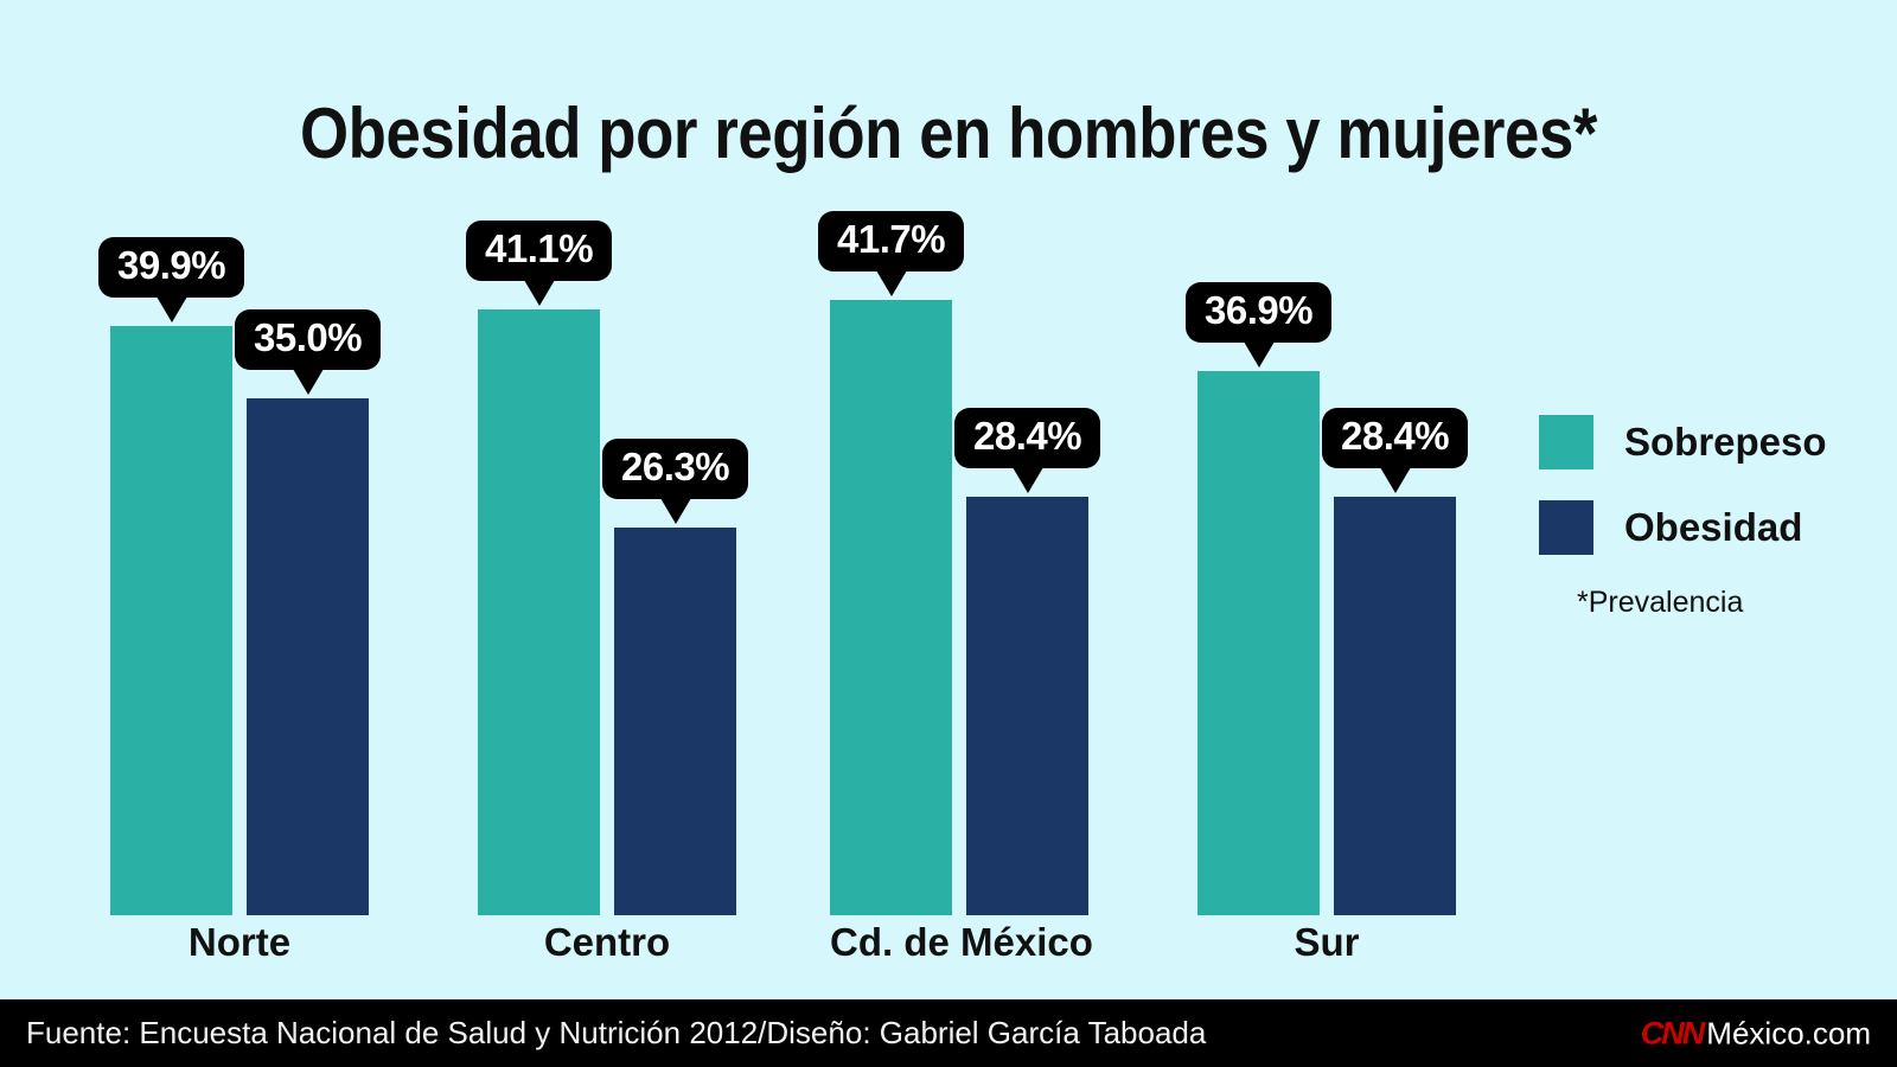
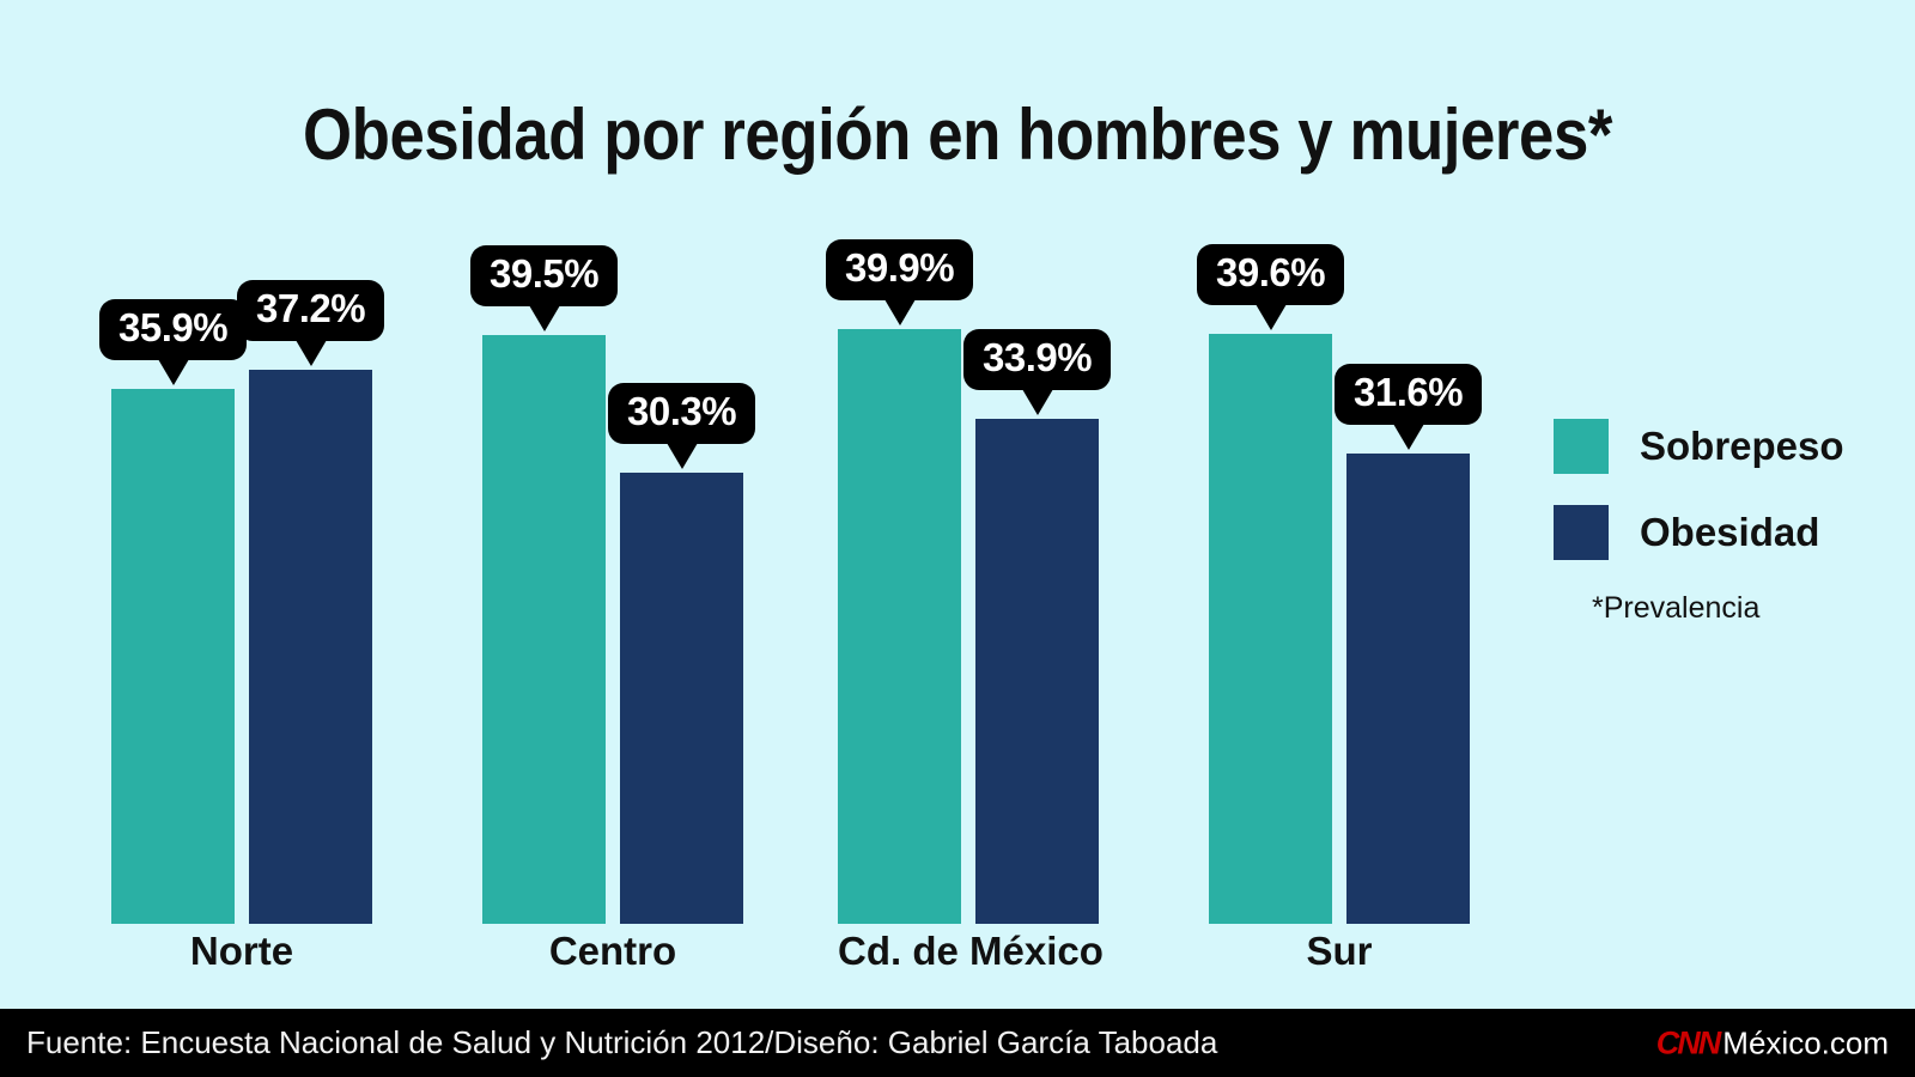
Sobrepeso/Norte: 39.9% -> 35.9%
Obesidad/Norte: 35.0% -> 37.2%
Sobrepeso/Centro: 41.1% -> 39.5%
Obesidad/Centro: 26.3% -> 30.3%
Sobrepeso/Cd. de México: 41.7% -> 39.9%
Obesidad/Cd. de México: 28.4% -> 33.9%
Sobrepeso/Sur: 36.9% -> 39.6%
Obesidad/Sur: 28.4% -> 31.6%
